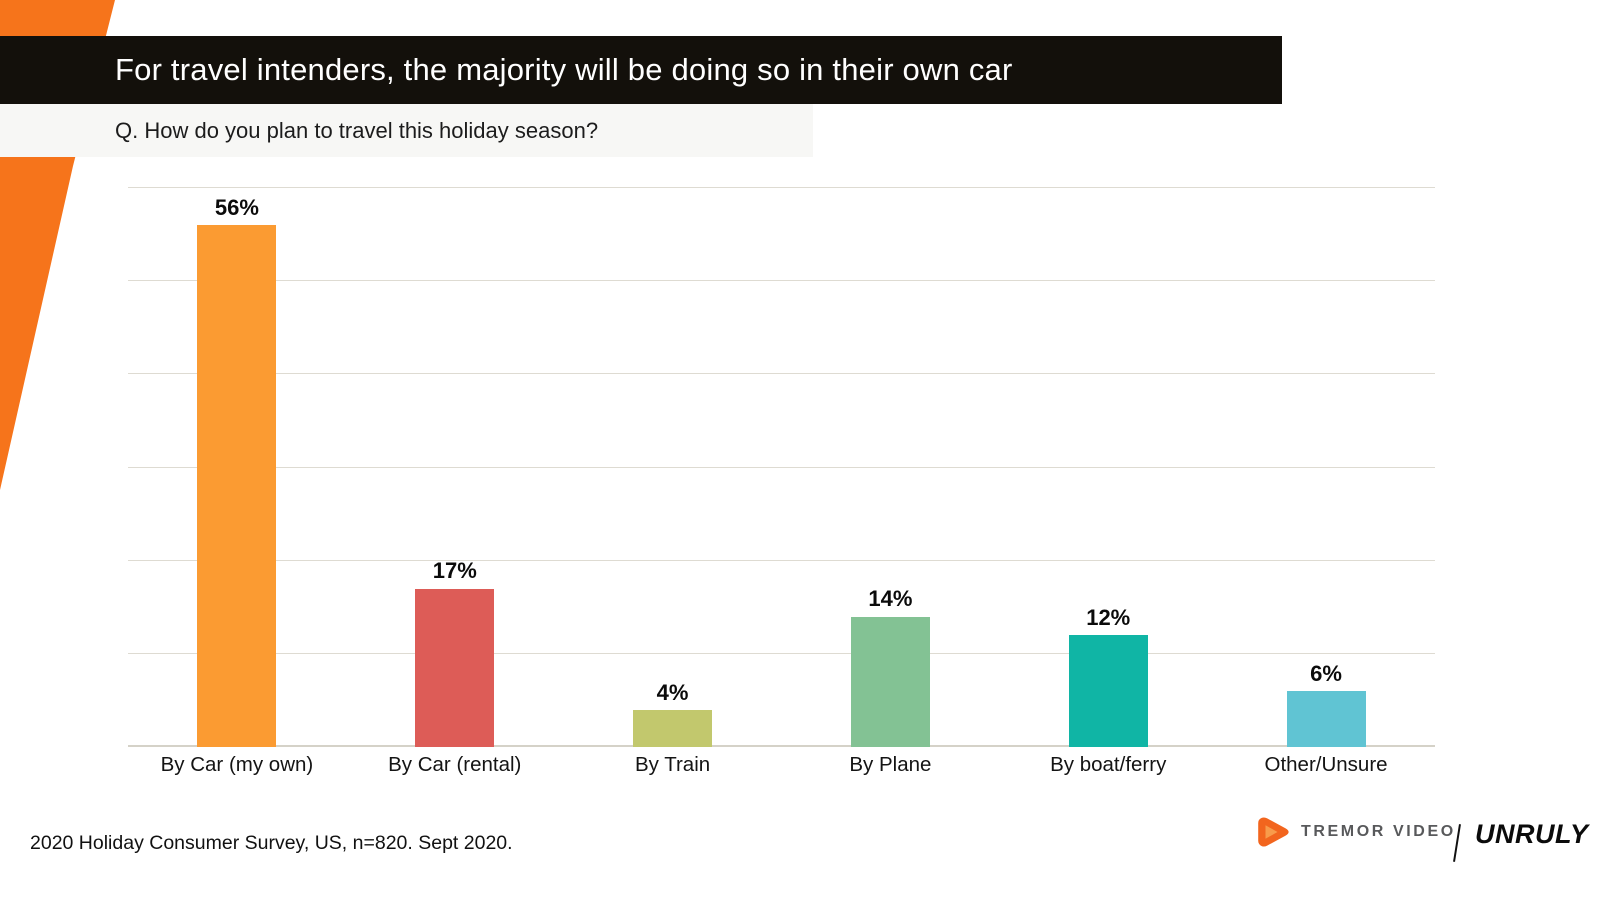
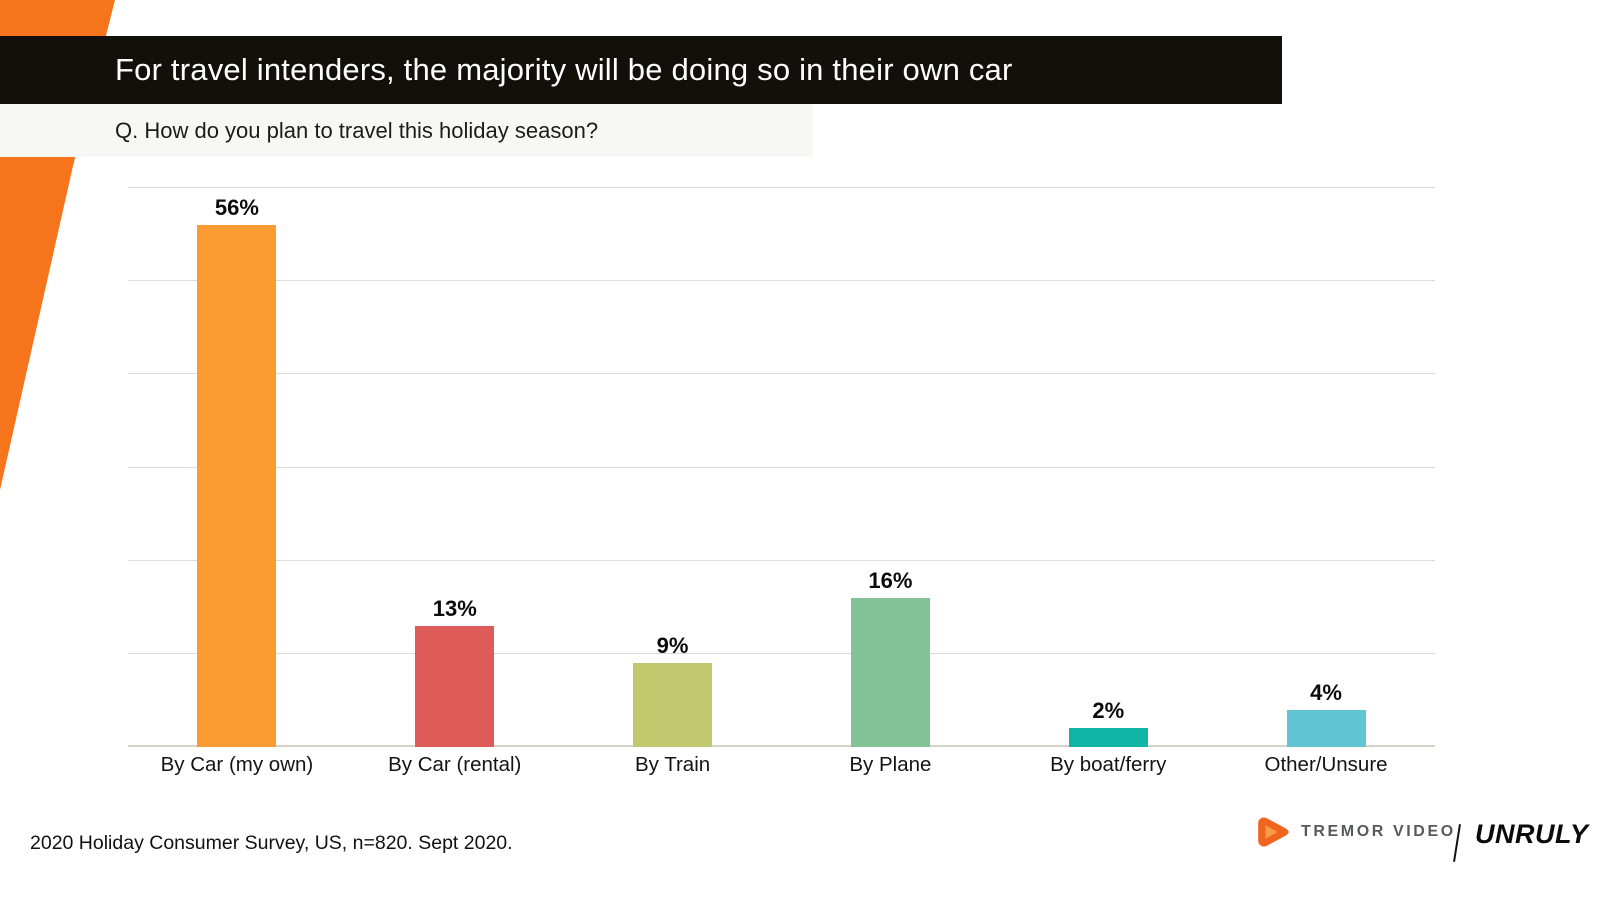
By Car (rental): 17% -> 13%
By Train: 4% -> 9%
By Plane: 14% -> 16%
By boat/ferry: 12% -> 2%
Other/Unsure: 6% -> 4%
